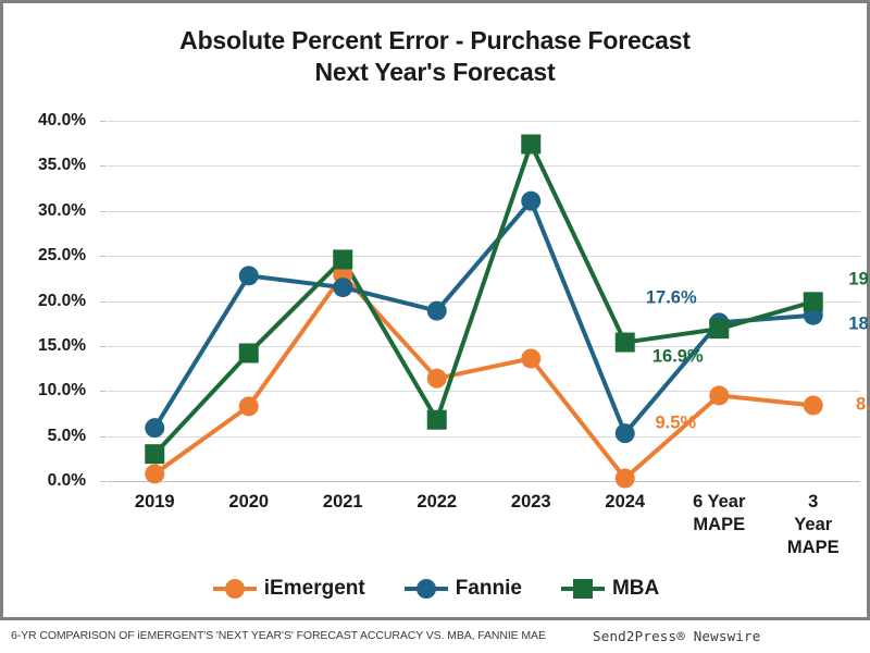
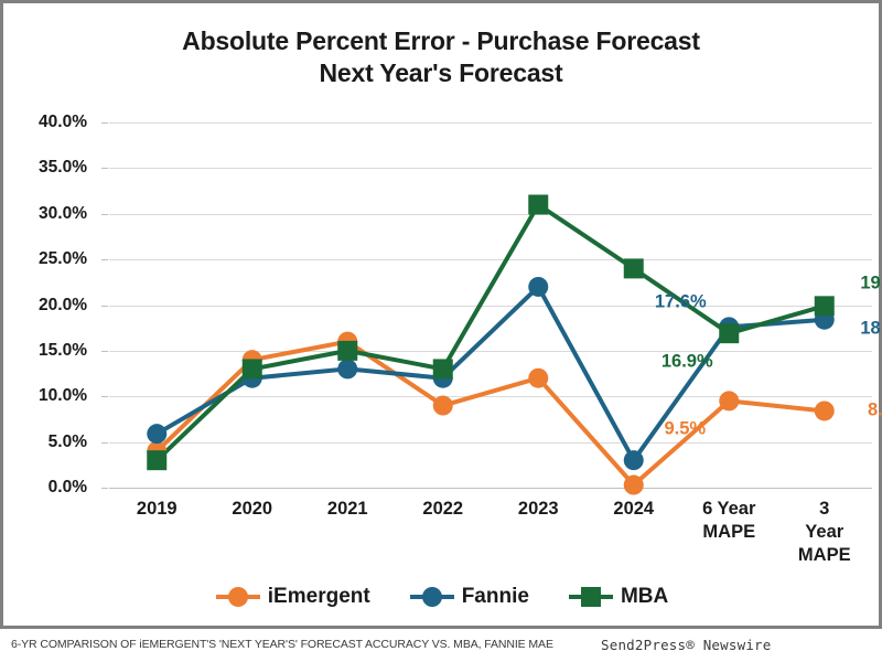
iEmergent/2019: 1% -> 4%
iEmergent/2020: 8% -> 14%
Fannie/2020: 23% -> 12%
MBA/2020: 14% -> 13%
iEmergent/2021: 23% -> 16%
Fannie/2021: 22% -> 13%
MBA/2021: 25% -> 15%
iEmergent/2022: 11% -> 9%
Fannie/2022: 19% -> 12%
MBA/2022: 7% -> 13%
iEmergent/2023: 14% -> 12%
Fannie/2023: 31% -> 22%
MBA/2023: 37% -> 31%
Fannie/2024: 5% -> 3%
MBA/2024: 15% -> 24%
